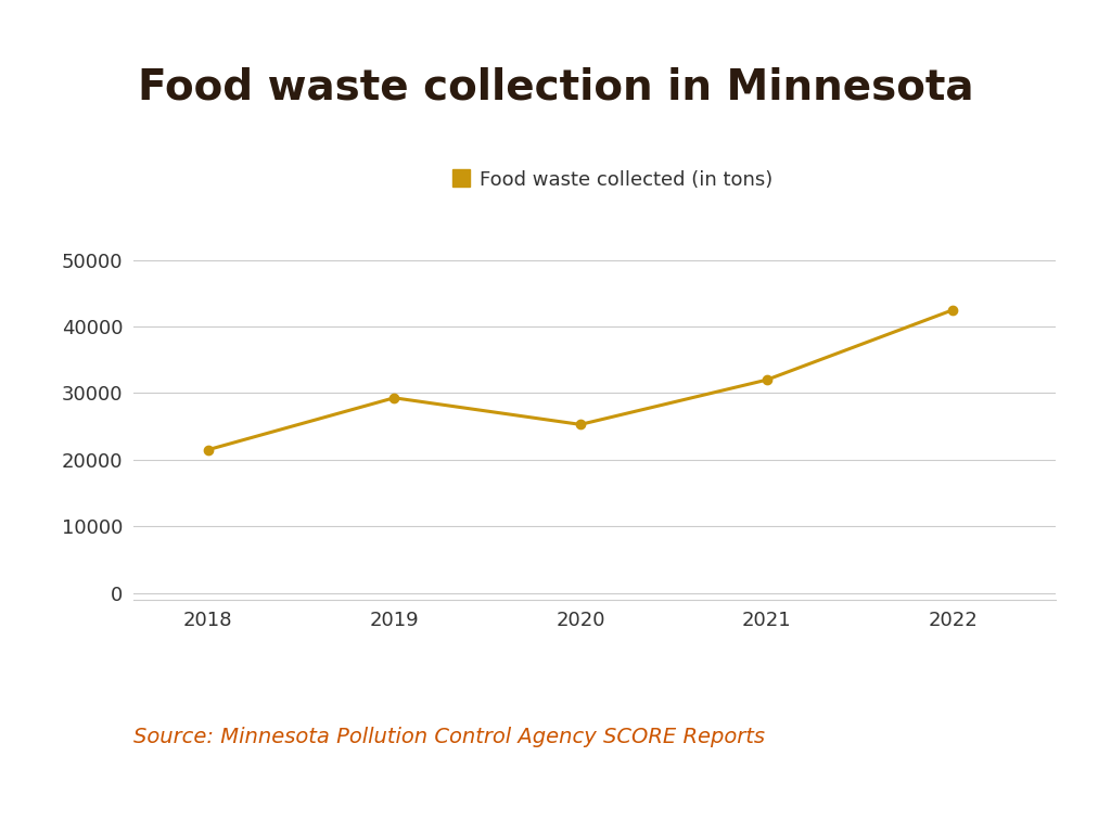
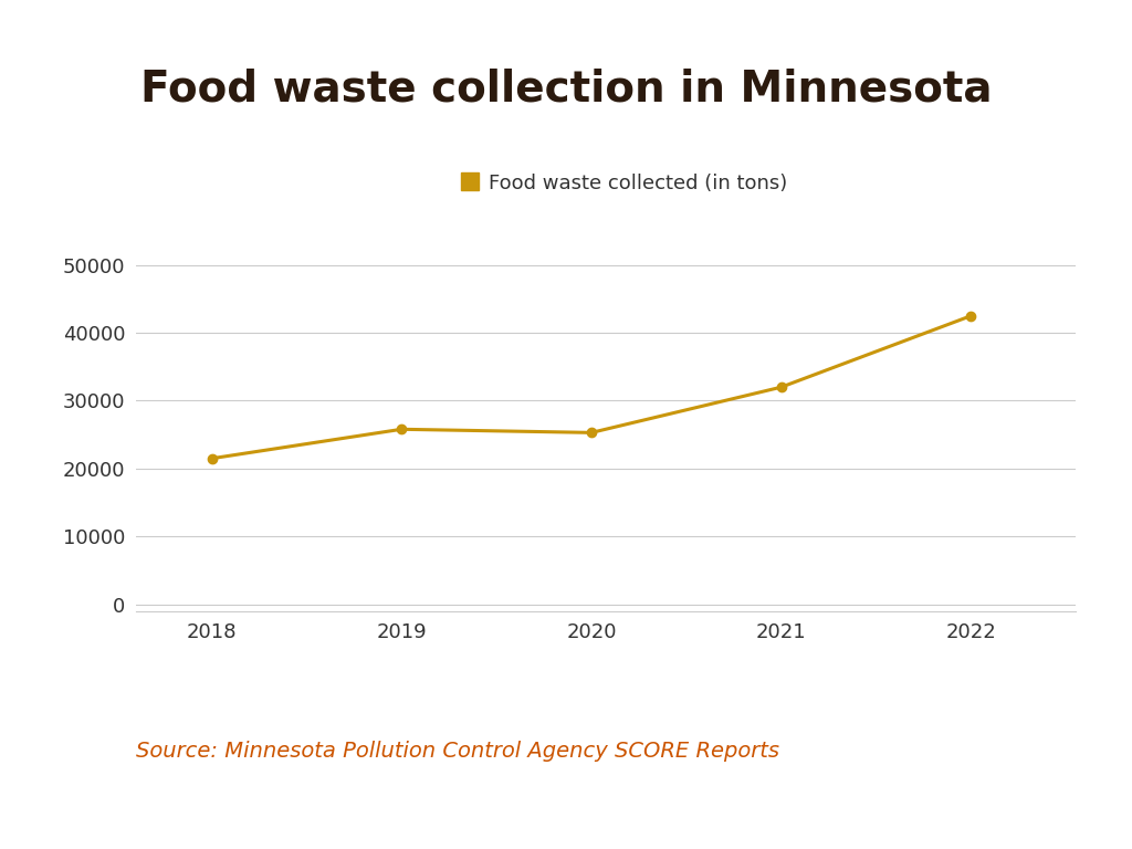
2019: 29300 -> 25800
